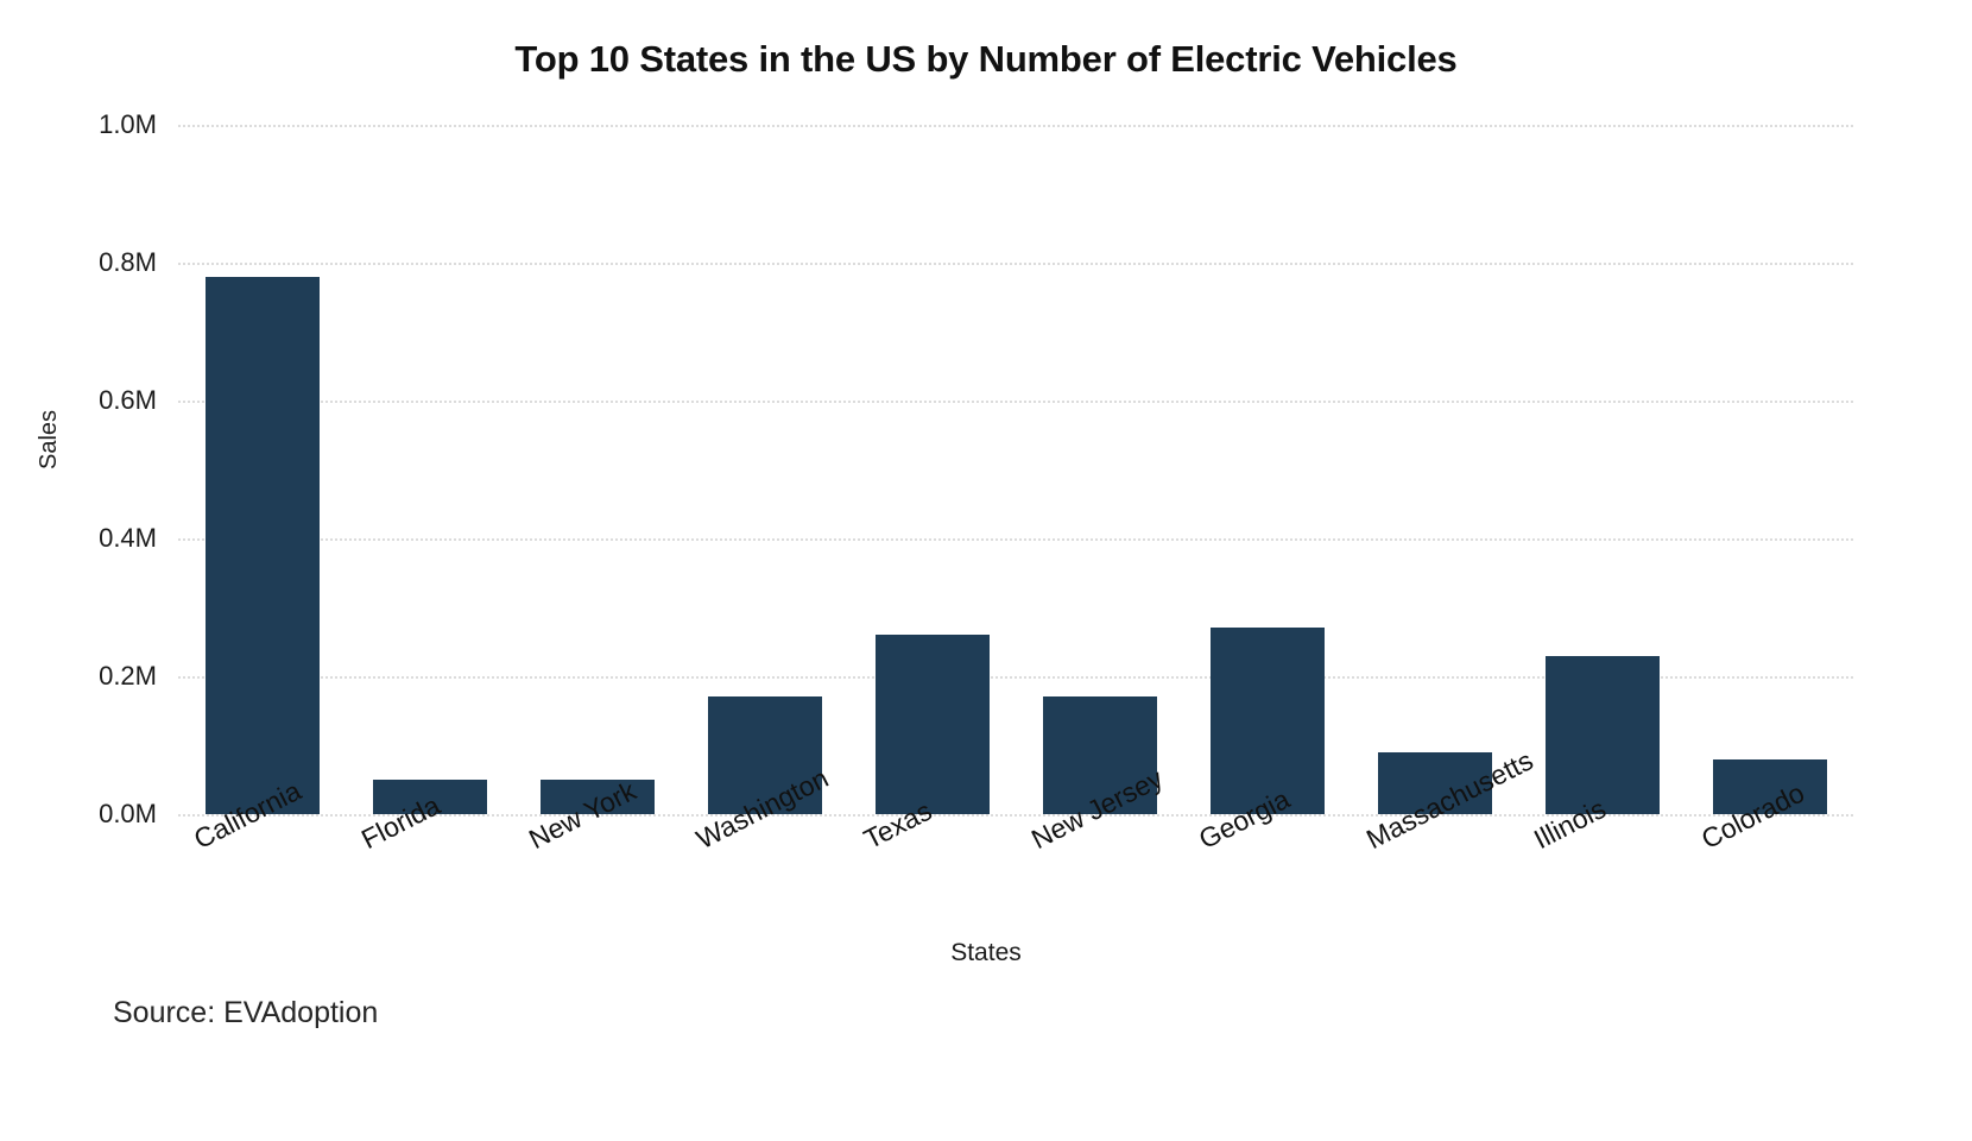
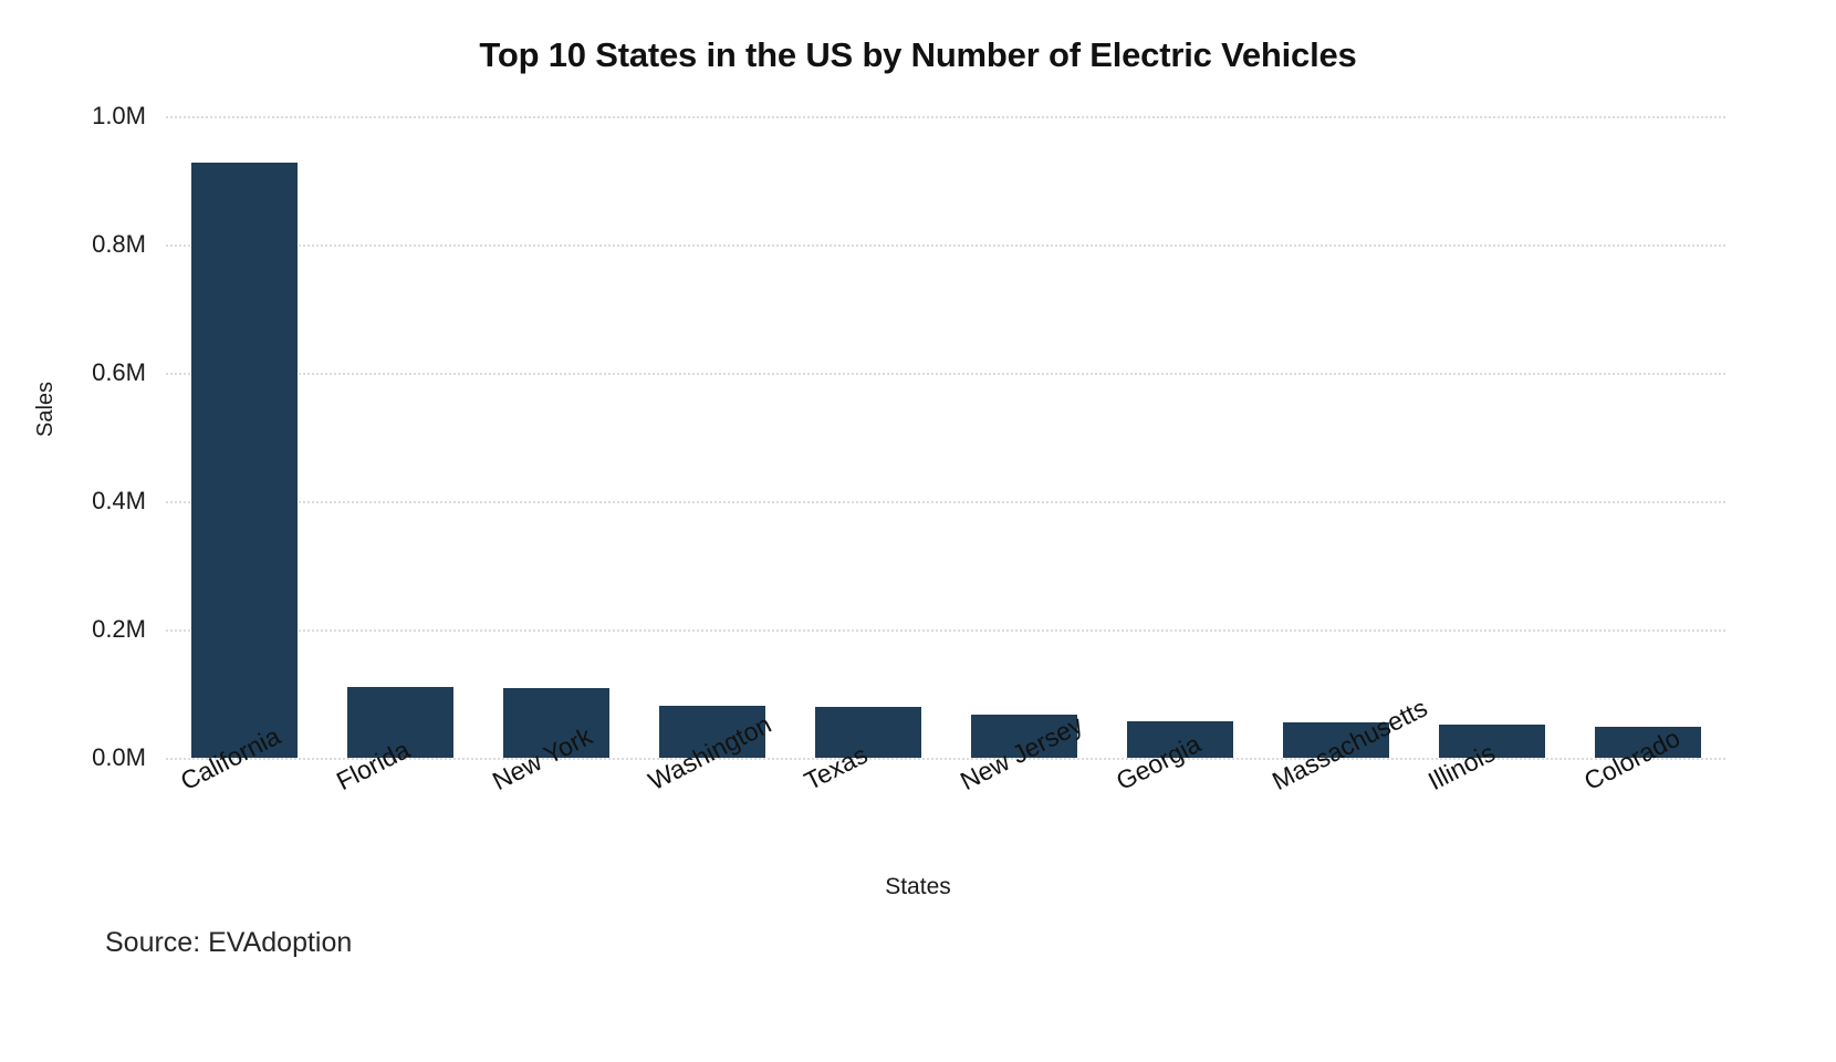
California: 0.78M -> 0.93M
Florida: 0.05M -> 0.11M
New York: 0.05M -> 0.11M
Washington: 0.17M -> 0.08M
Texas: 0.26M -> 0.08M
New Jersey: 0.17M -> 0.07M
Georgia: 0.27M -> 0.06M
Massachusetts: 0.09M -> 0.06M
Illinois: 0.23M -> 0.05M
Colorado: 0.08M -> 0.05M
